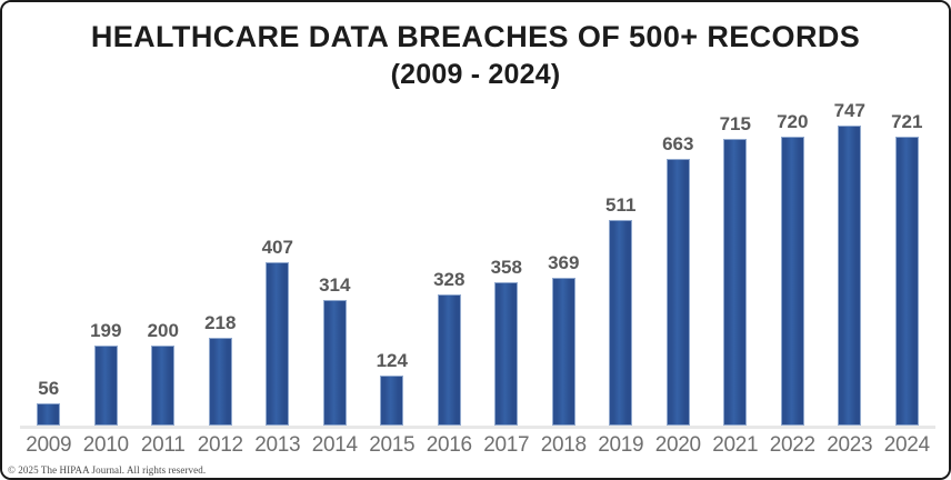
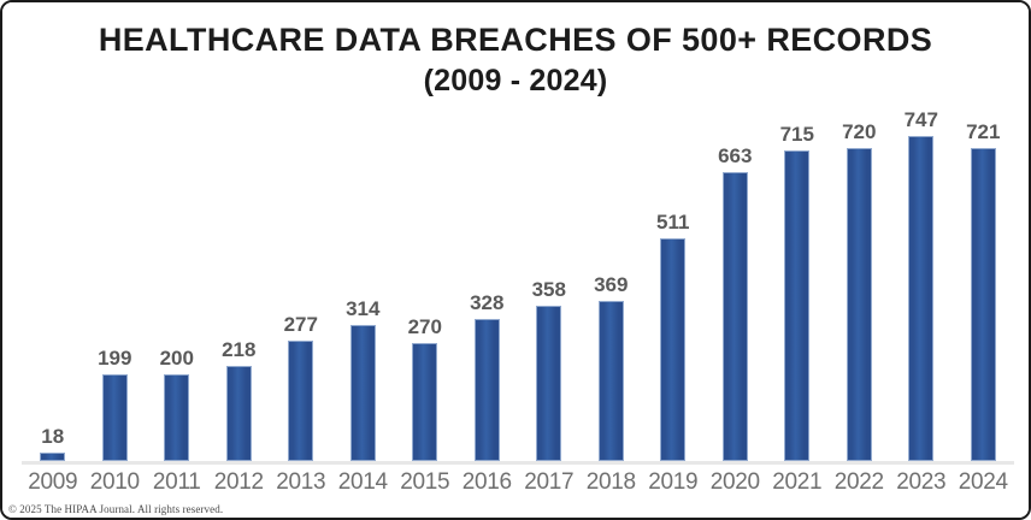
2009: 56 -> 18
2013: 407 -> 277
2015: 124 -> 270
